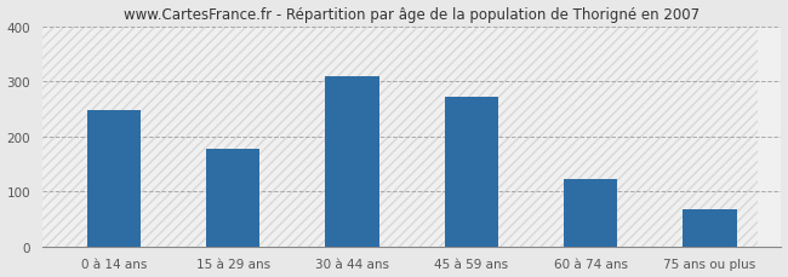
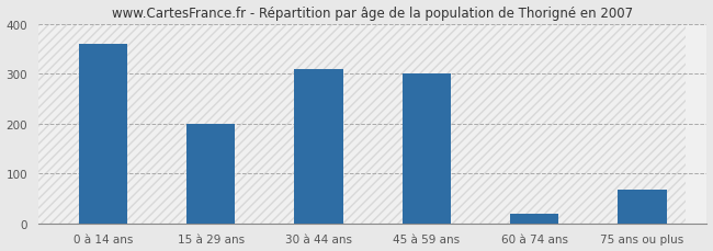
0 à 14 ans: 248 -> 360
15 à 29 ans: 178 -> 200
45 à 59 ans: 272 -> 300
60 à 74 ans: 122 -> 20
